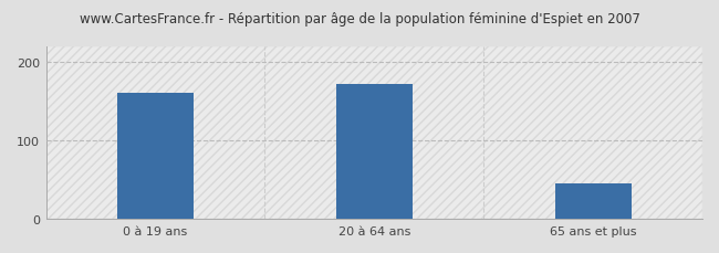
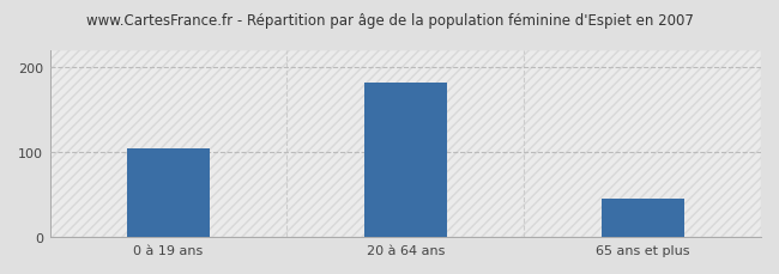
0 à 19 ans: 160 -> 105
20 à 64 ans: 172 -> 182
